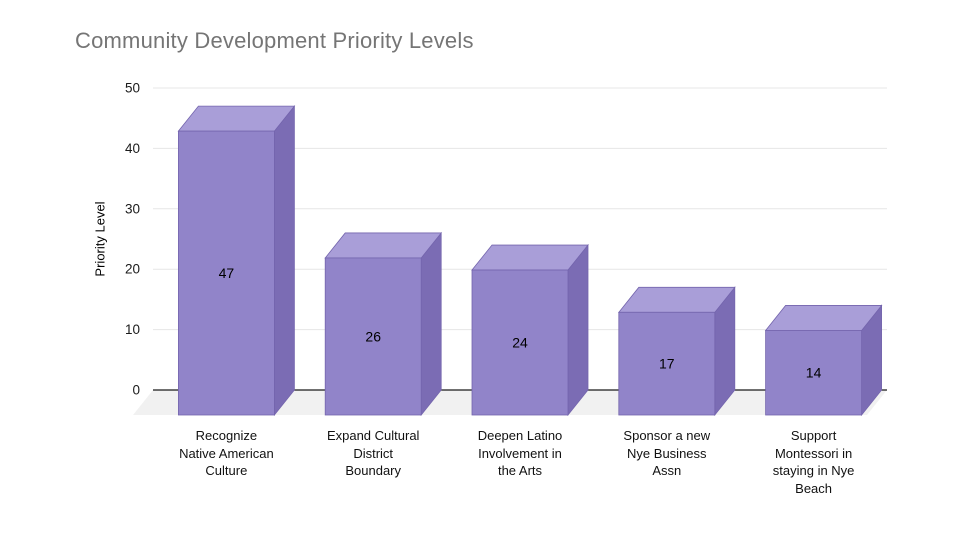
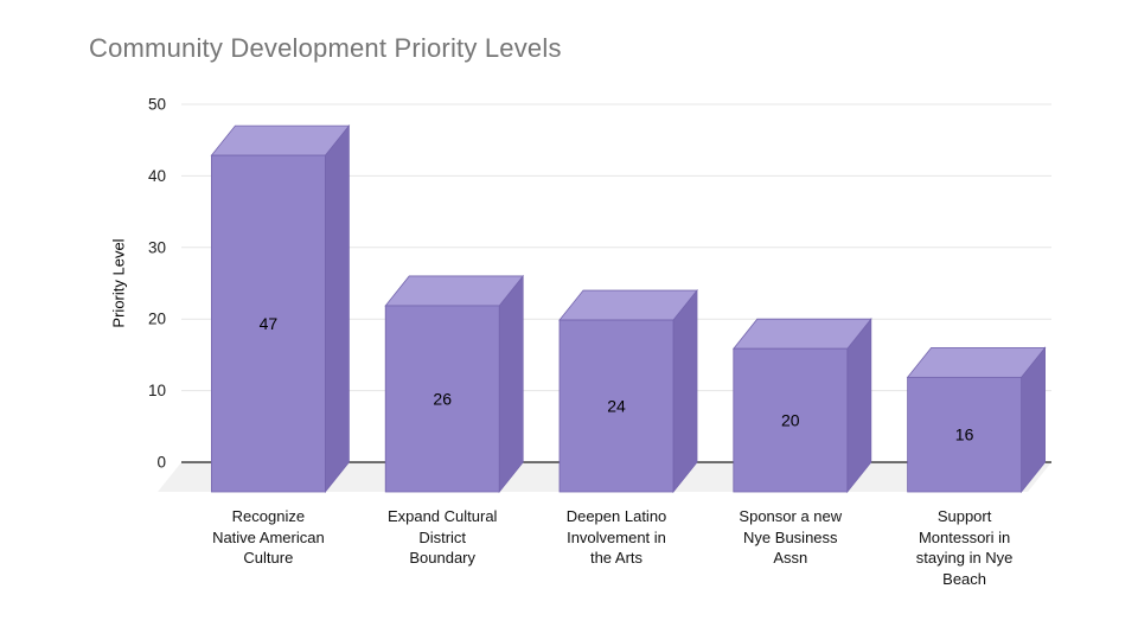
Sponsor a new Nye Business Assn: 17 -> 20
Support Montessori in staying in Nye Beach: 14 -> 16
